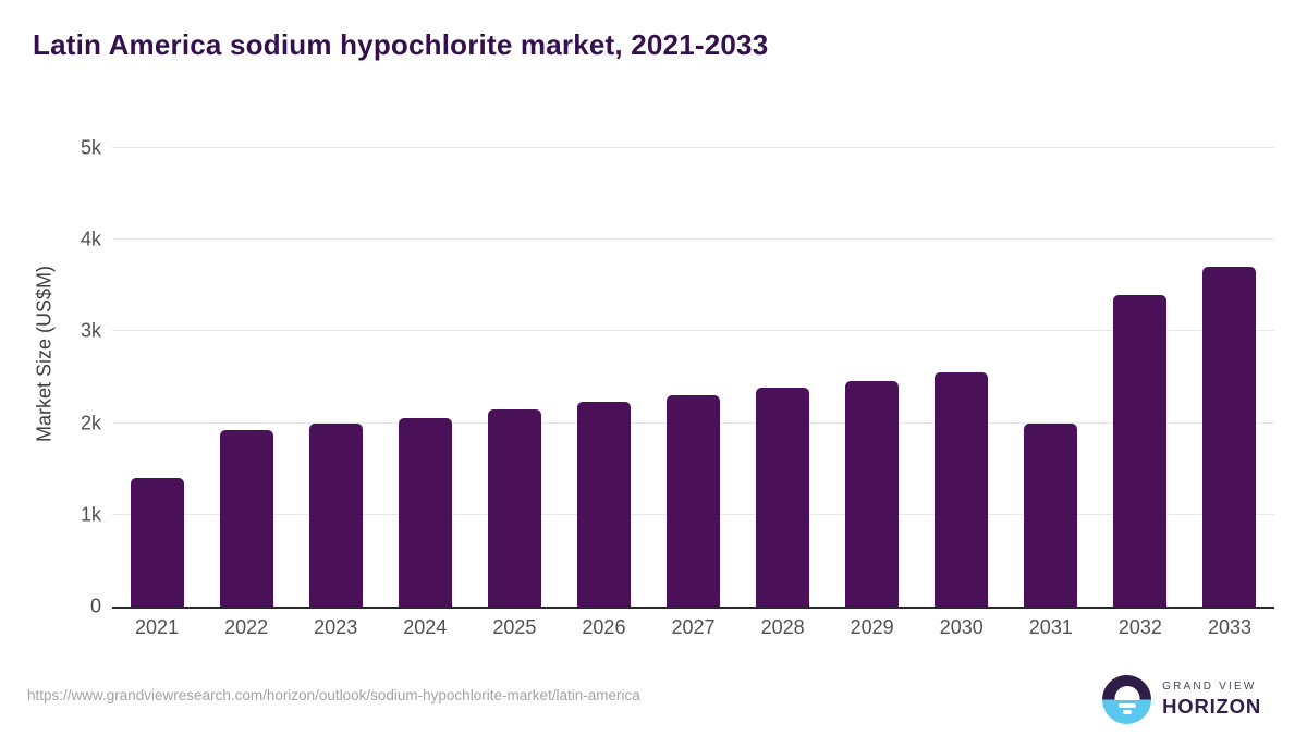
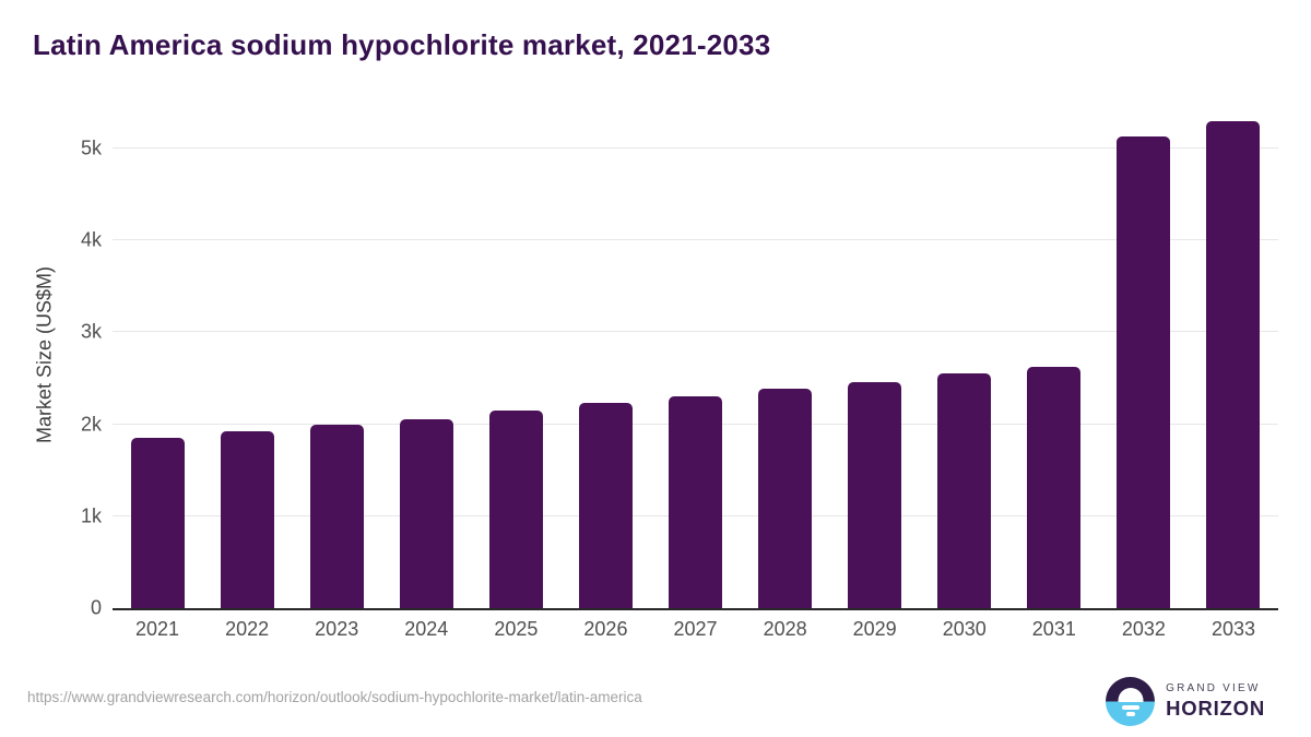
2021: 1.4k -> 1.8k
2031: 2.0k -> 2.6k
2032: 3.4k -> 5.1k
2033: 3.7k -> 5.3k
